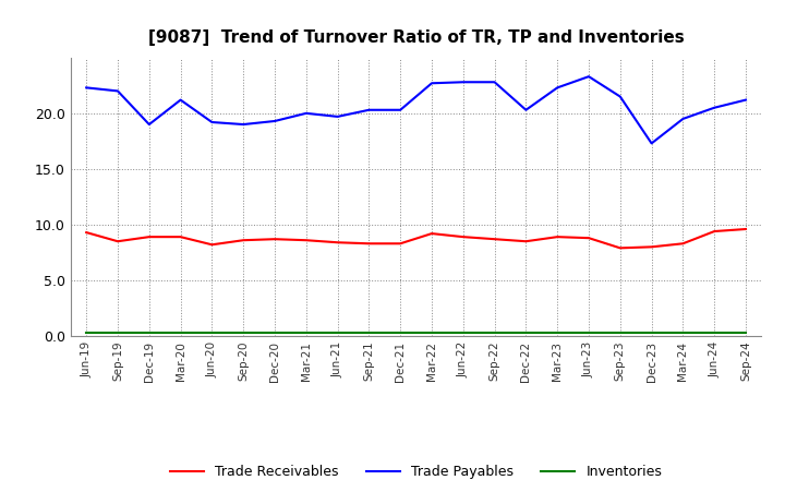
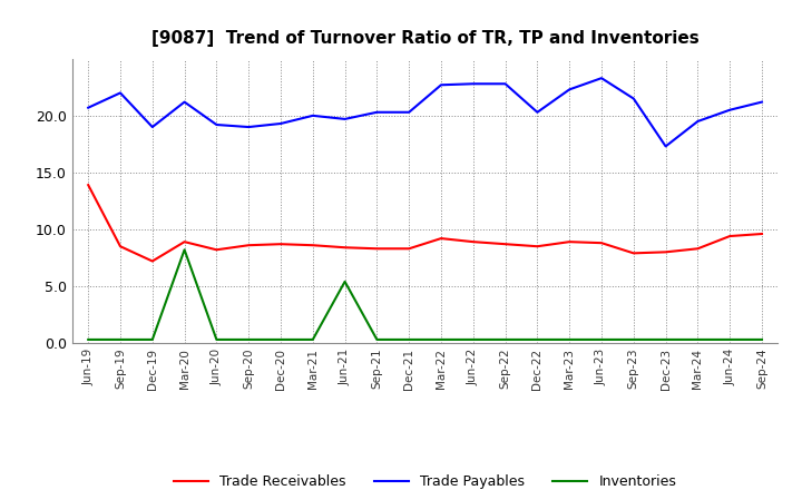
Trade Receivables/Jun-19: 9.3 -> 13.9
Trade Payables/Jun-19: 22.3 -> 20.7
Trade Receivables/Dec-19: 8.9 -> 7.2
Inventories/Mar-20: 0.3 -> 8.2
Inventories/Jun-21: 0.3 -> 5.4
